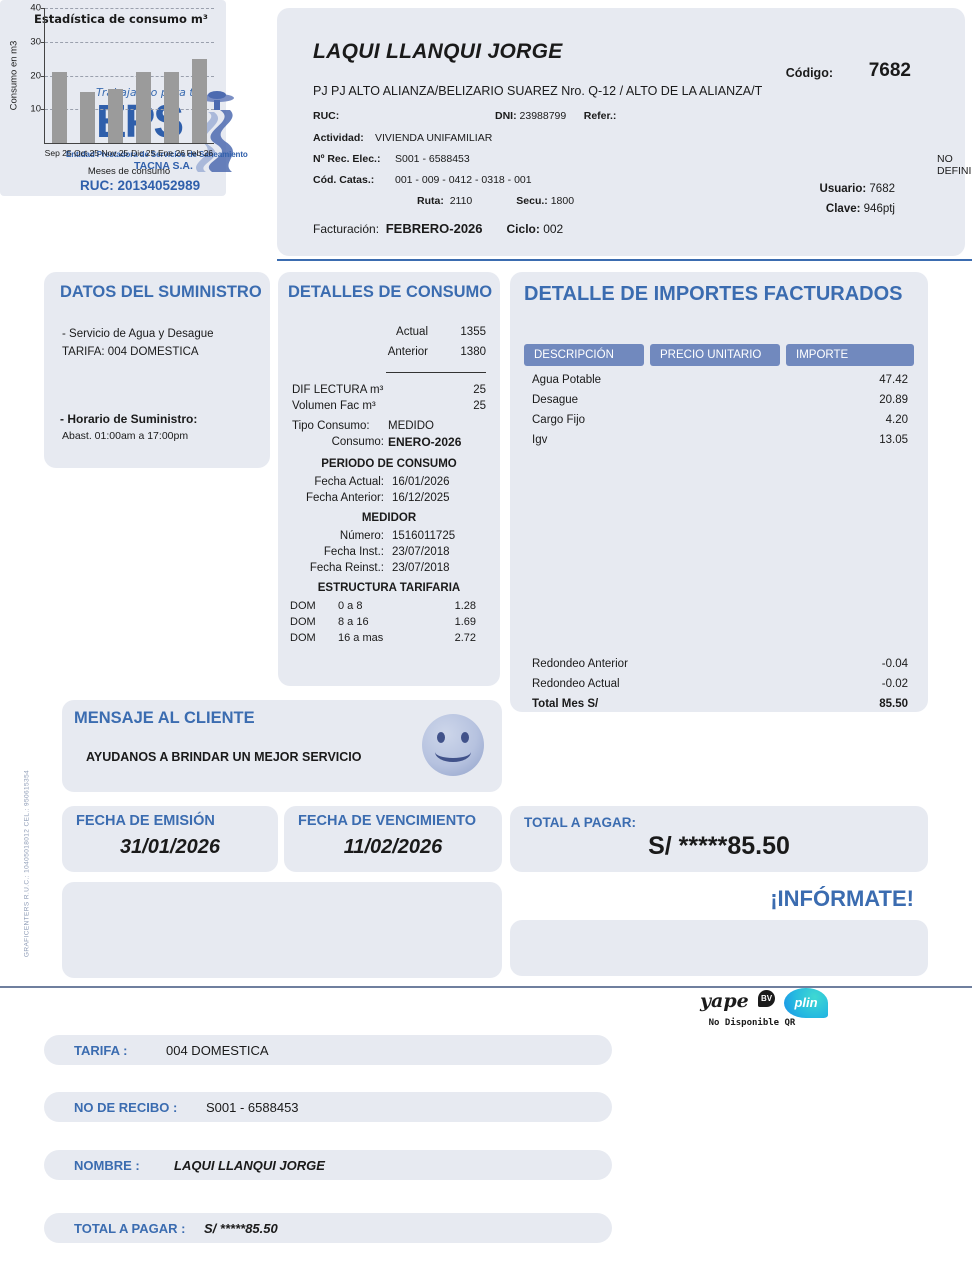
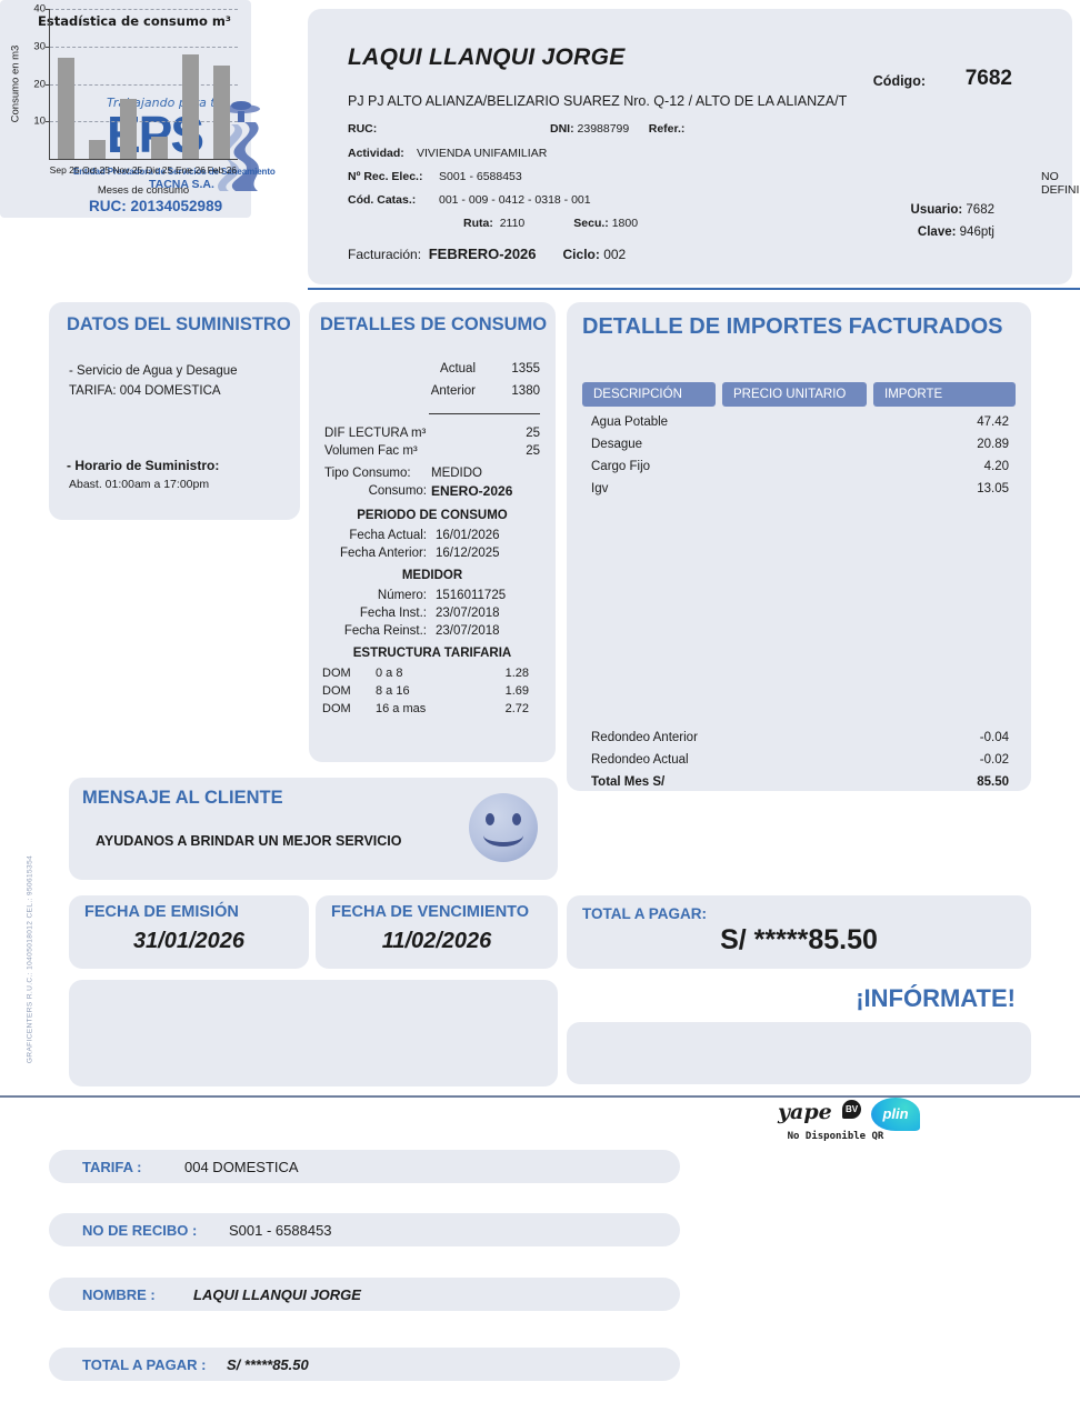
Sep 25: 21 -> 27
Oct 25: 15 -> 5
Dic 25: 21 -> 6
Ene 26: 21 -> 28
